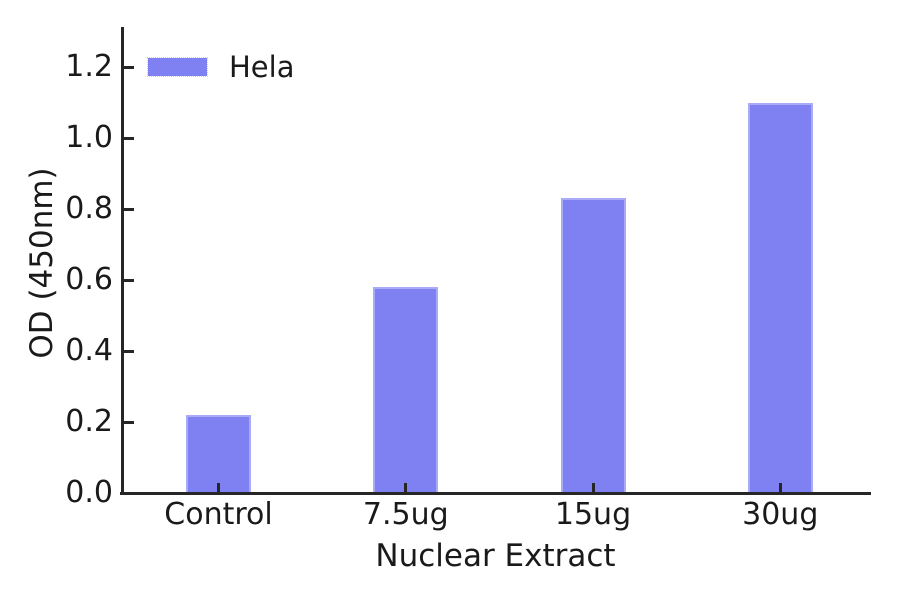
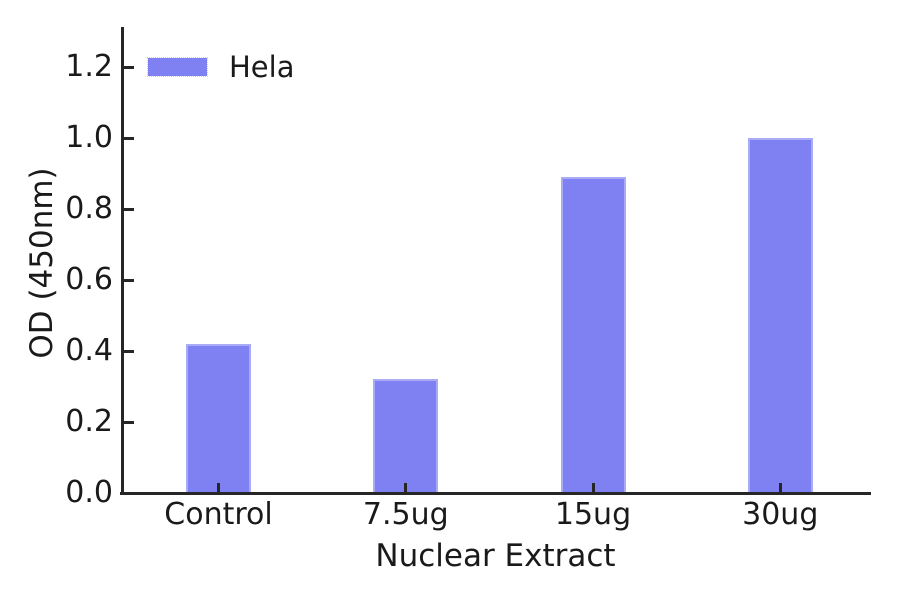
Control: 0.22 -> 0.42
7.5ug: 0.58 -> 0.32
15ug: 0.83 -> 0.89
30ug: 1.10 -> 1.00
